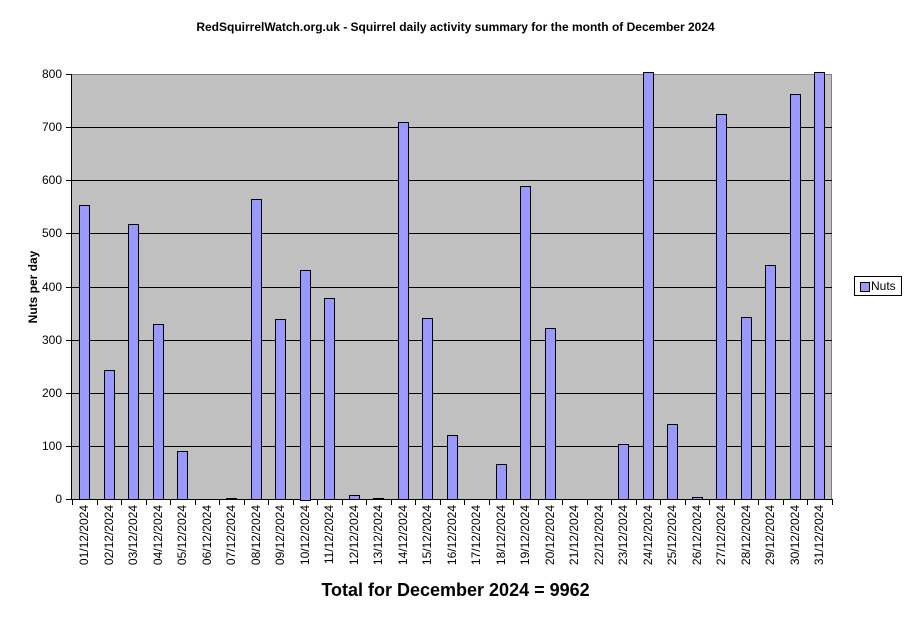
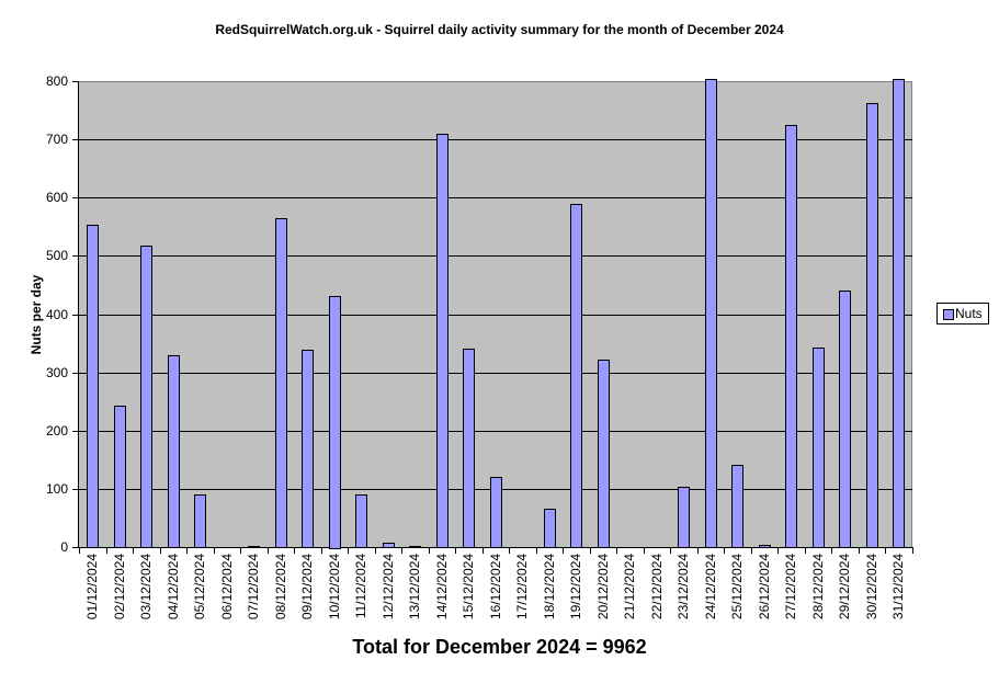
11/12/2024: 380 -> 90
